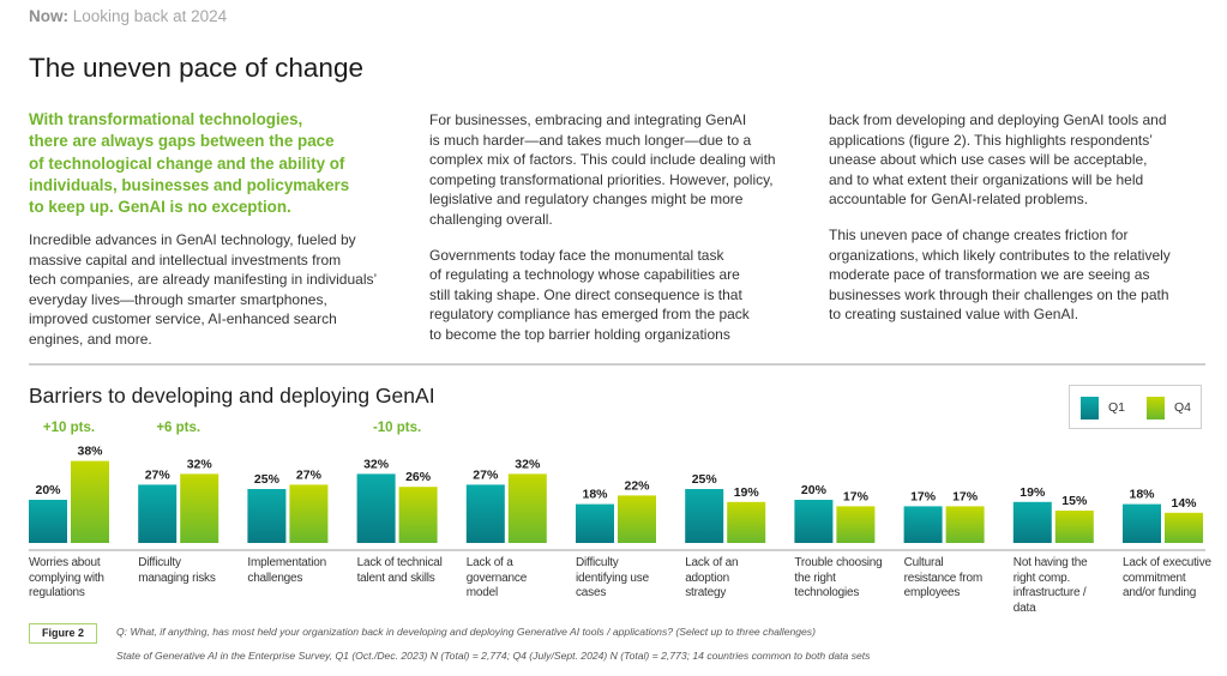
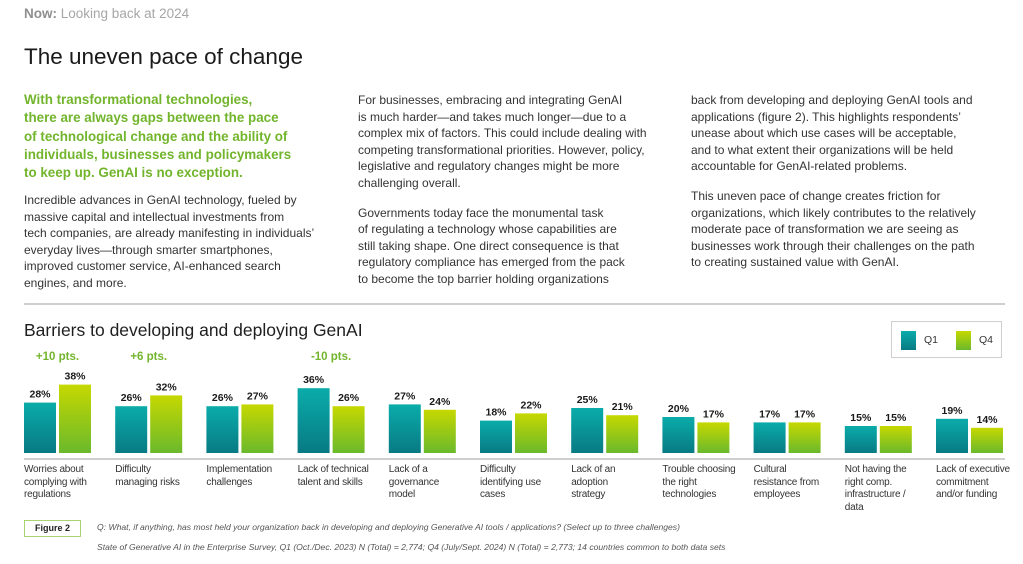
Q1/Worries about complying with regulations: 20% -> 28%
Q1/Difficulty managing risks: 27% -> 26%
Q1/Implementation challenges: 25% -> 26%
Q1/Lack of technical talent and skills: 32% -> 36%
Q4/Lack of a governance model: 32% -> 24%
Q4/Lack of an adoption strategy: 19% -> 21%
Q1/Not having the right comp. infrastructure / data: 19% -> 15%
Q1/Lack of executive commitment and/or funding: 18% -> 19%
